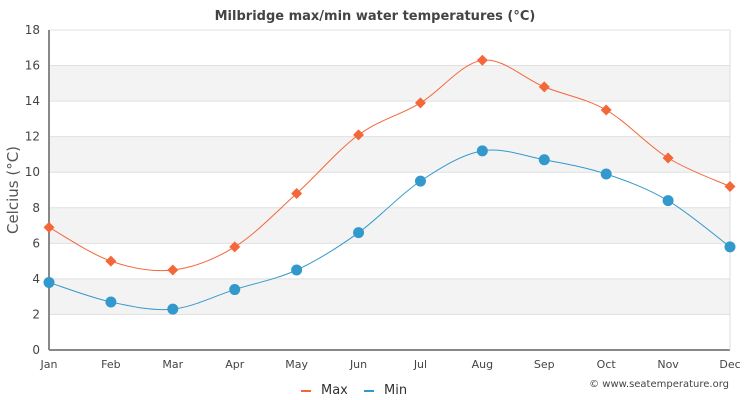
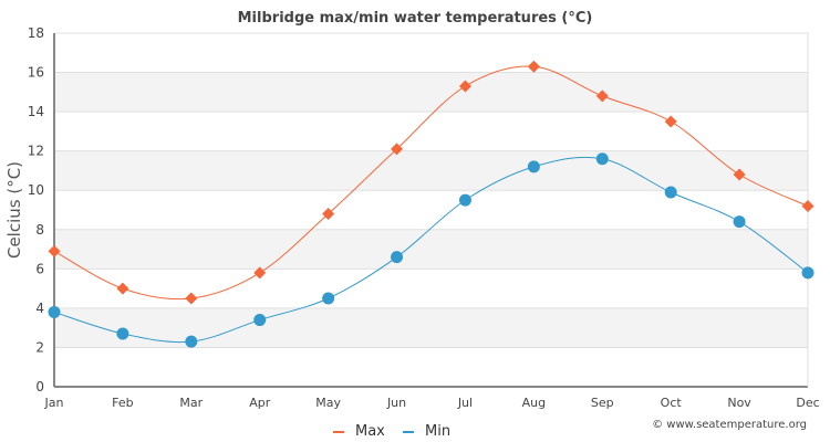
Max/Jul: 13.9 -> 15.3
Min/Sep: 10.7 -> 11.6
